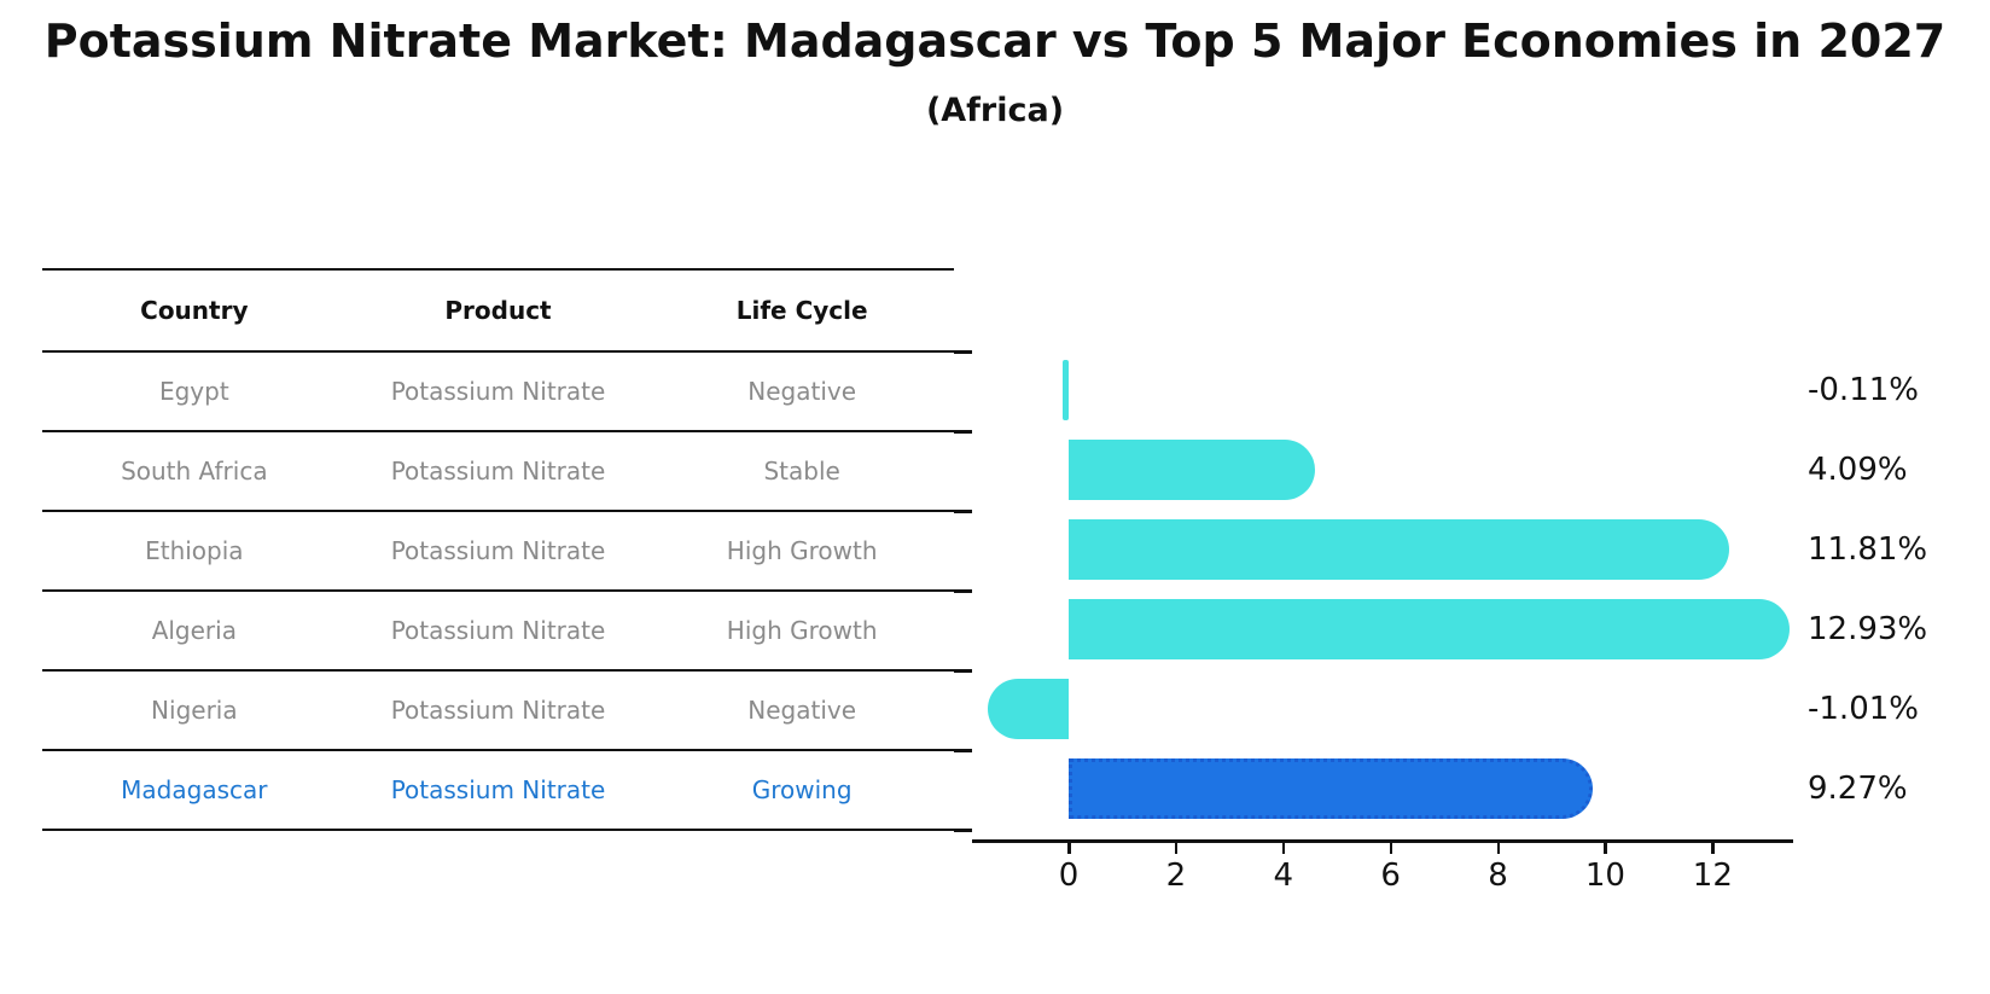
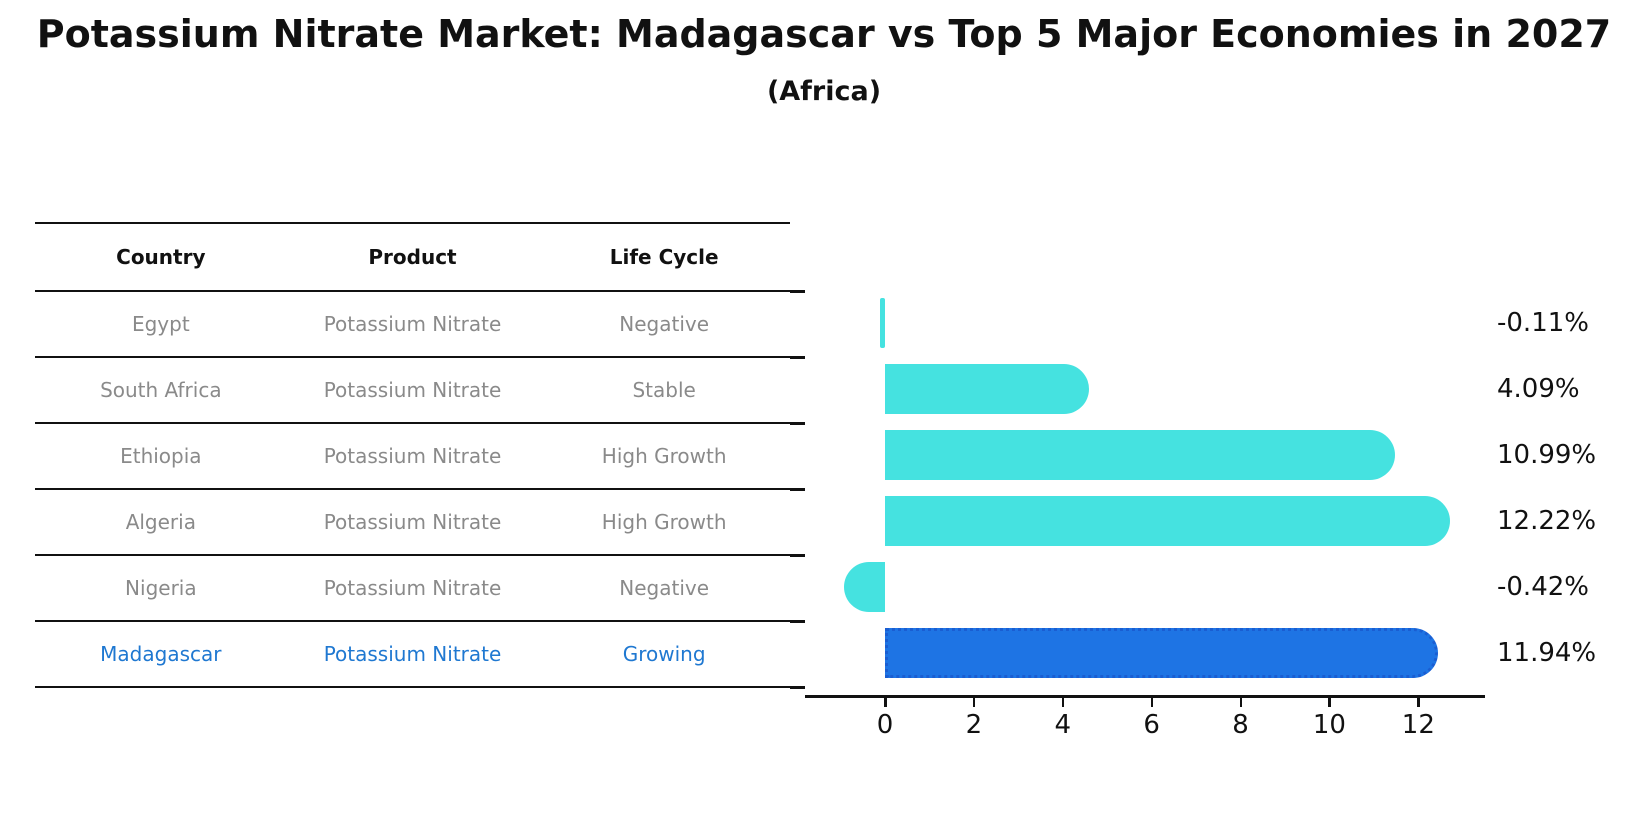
Ethiopia: 11.81% -> 10.99%
Algeria: 12.93% -> 12.22%
Nigeria: -1.01% -> -0.42%
Madagascar: 9.27% -> 11.94%
